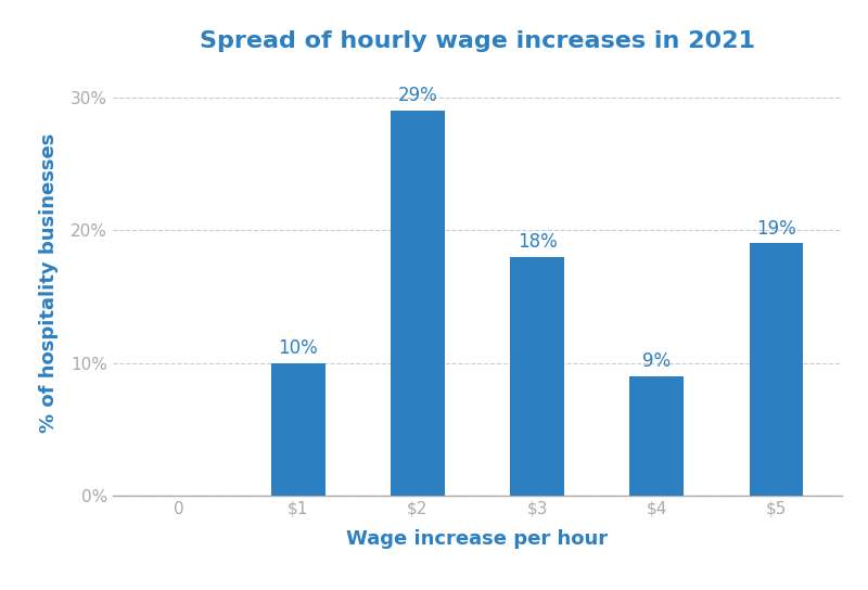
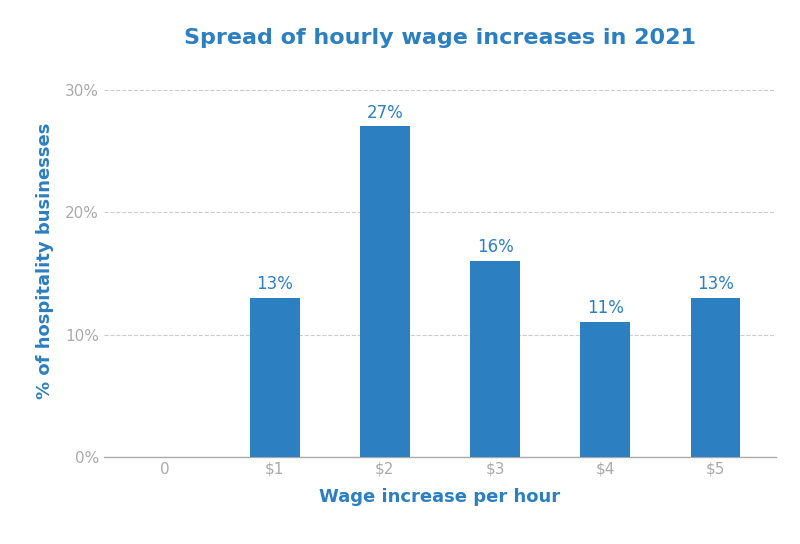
$1: 10% -> 13%
$2: 29% -> 27%
$3: 18% -> 16%
$4: 9% -> 11%
$5: 19% -> 13%
